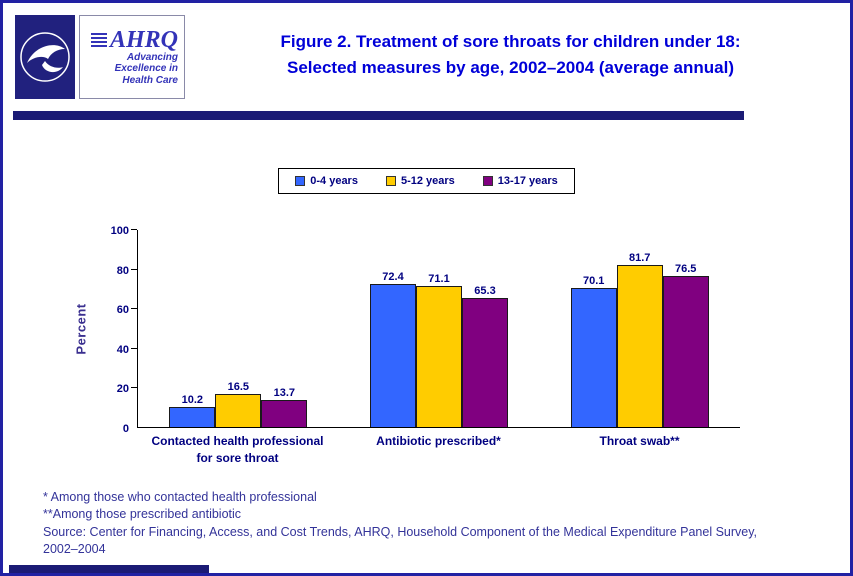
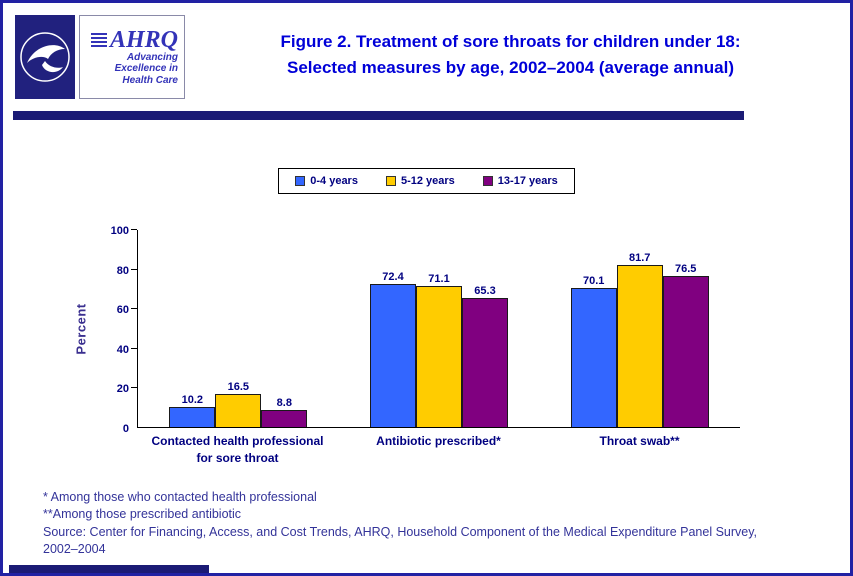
13-17 years/Contacted health professional for sore throat: 13.7 -> 8.8
